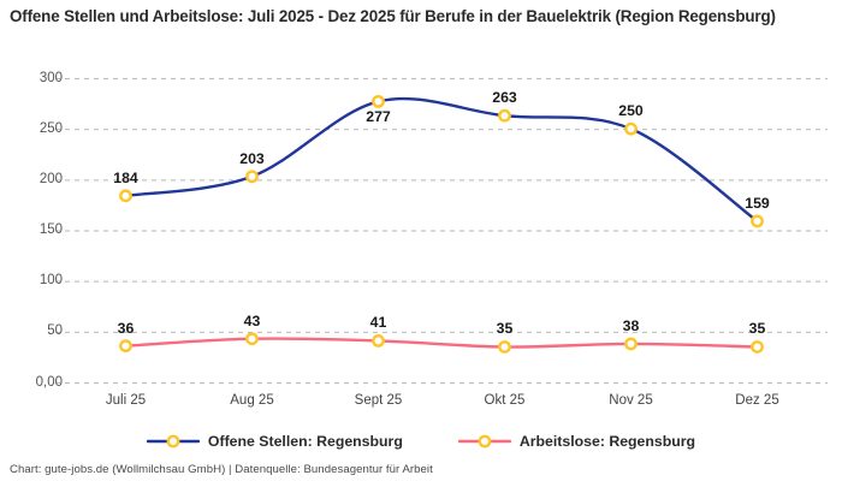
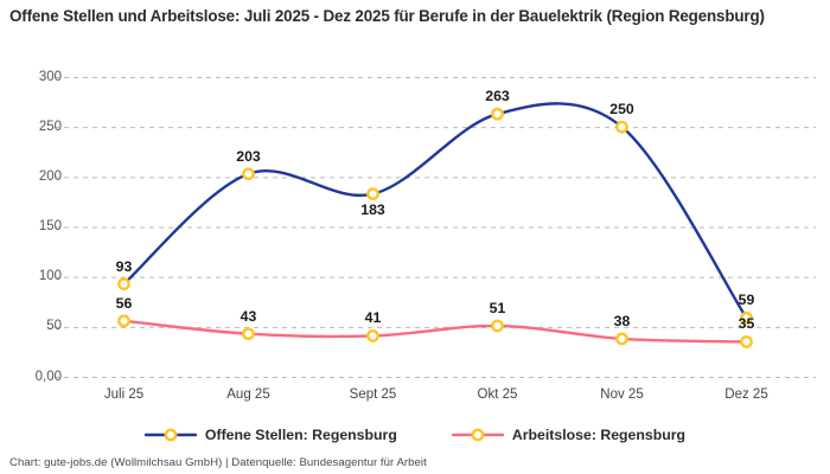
Offene Stellen: Regensburg/Juli 25: 184 -> 93
Arbeitslose: Regensburg/Juli 25: 36 -> 56
Offene Stellen: Regensburg/Sept 25: 277 -> 183
Arbeitslose: Regensburg/Okt 25: 35 -> 51
Offene Stellen: Regensburg/Dez 25: 159 -> 59
